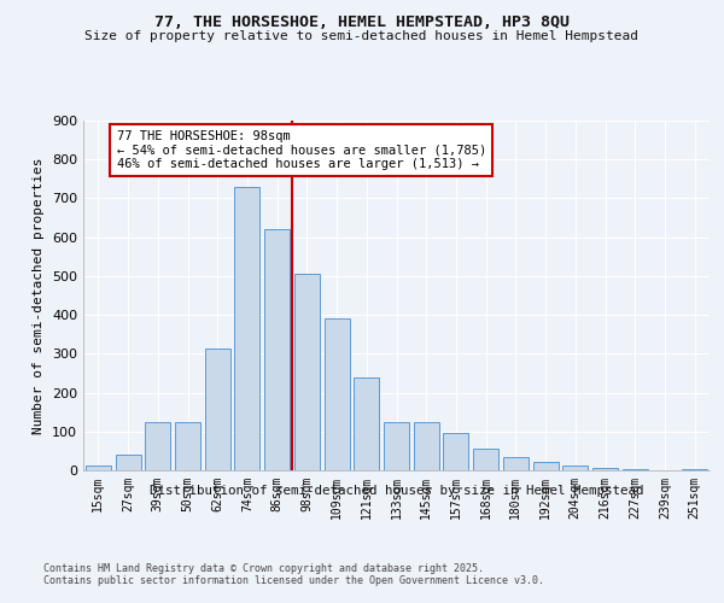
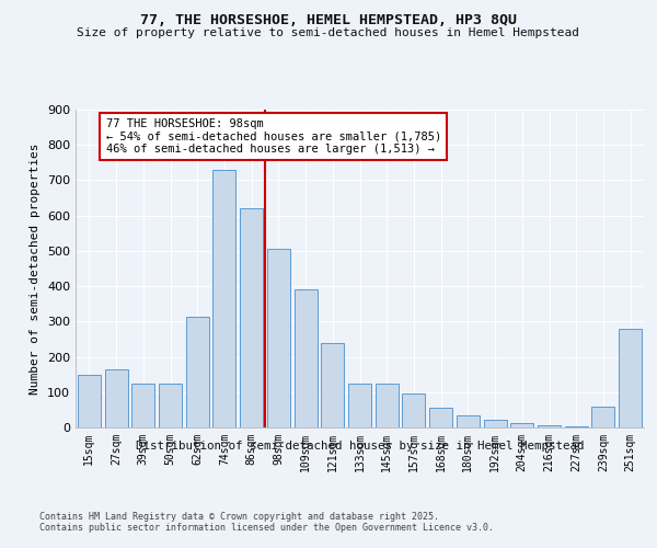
15sqm: 12 -> 150
27sqm: 40 -> 165
239sqm: 1 -> 60
251sqm: 3 -> 280
